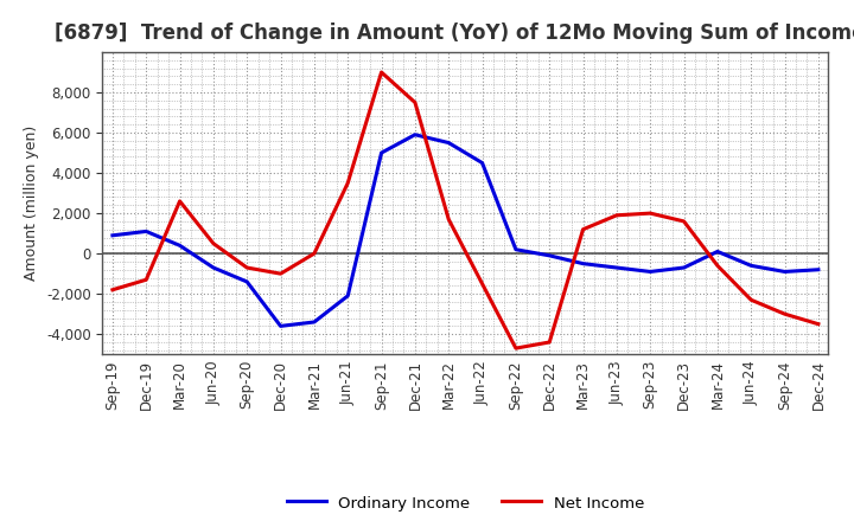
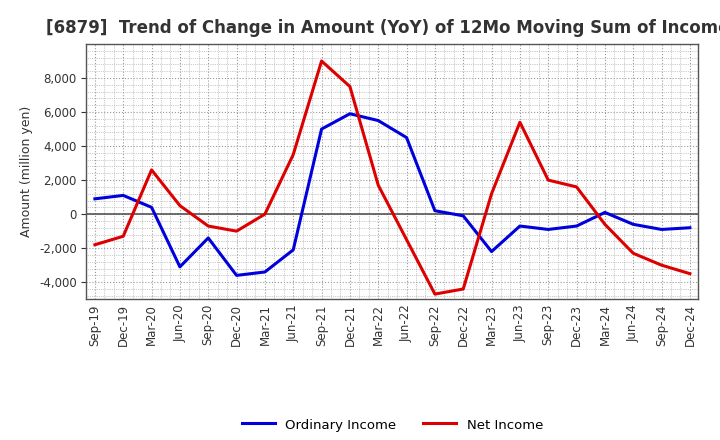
Ordinary Income/Jun-20: -700 -> -3,100
Ordinary Income/Mar-23: -500 -> -2,200
Net Income/Jun-23: 1,900 -> 5,400
